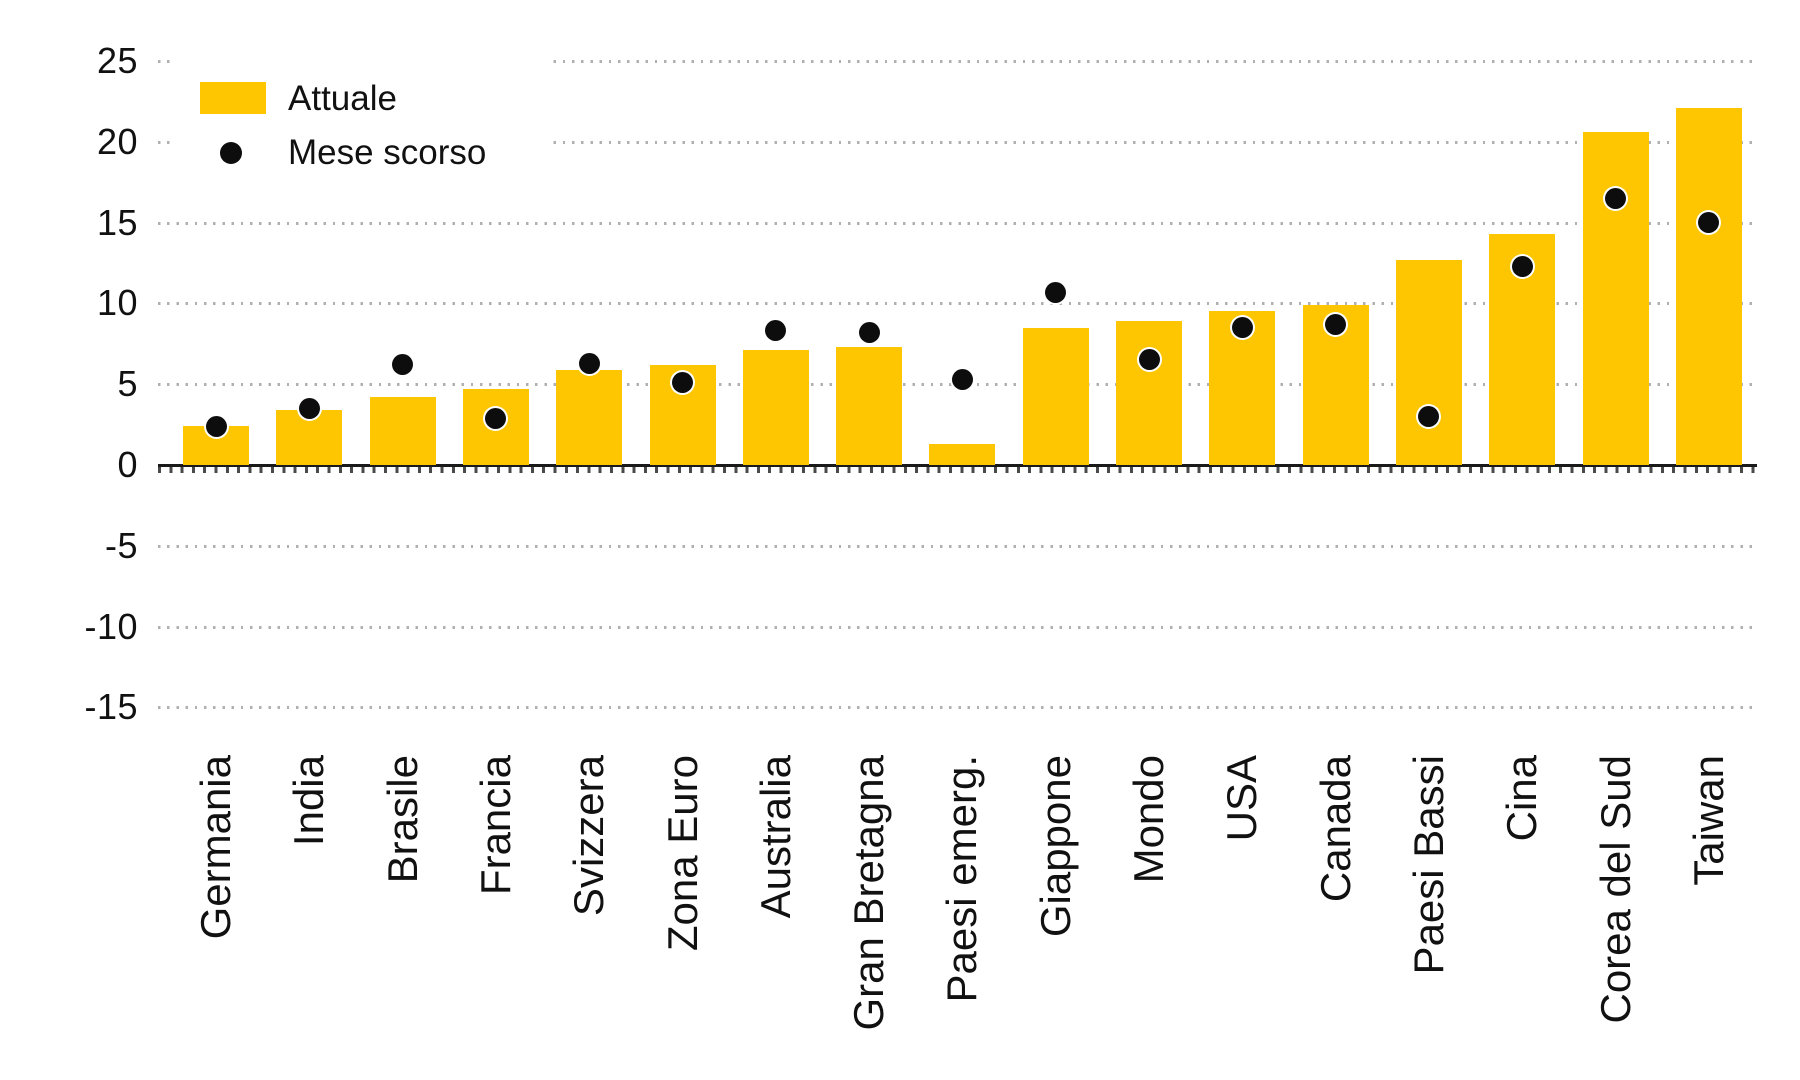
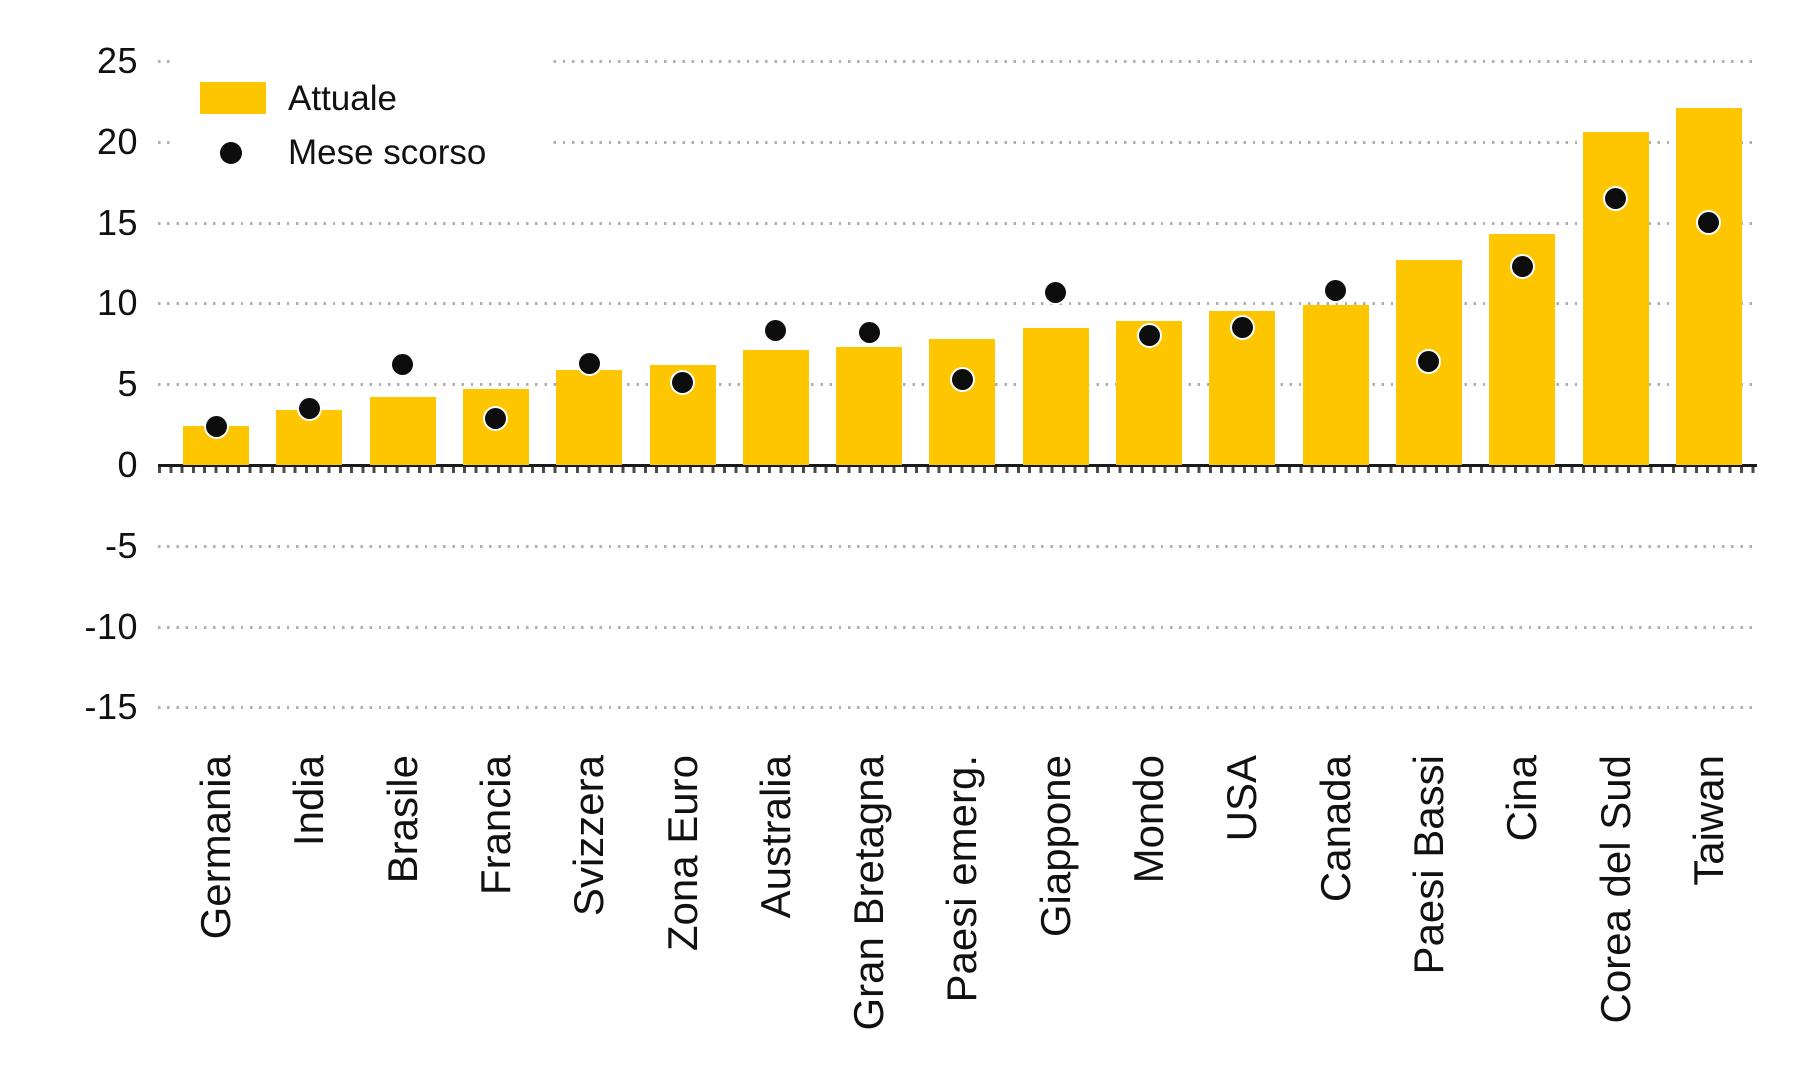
Attuale/Paesi emerg.: 1.3 -> 7.8
Mese scorso/Mondo: 6.5 -> 8.0
Mese scorso/Canada: 8.7 -> 10.8
Mese scorso/Paesi Bassi: 3.0 -> 6.4
